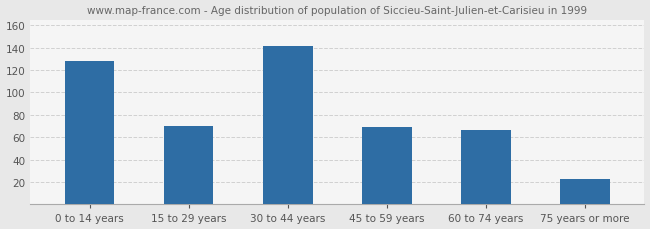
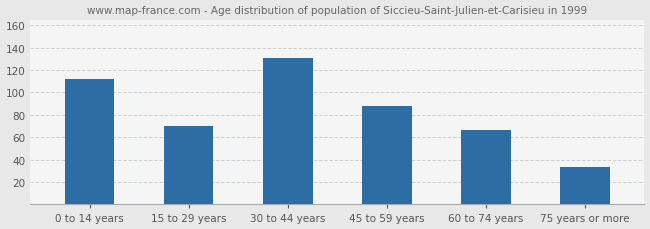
0 to 14 years: 128 -> 112
30 to 44 years: 141 -> 131
45 to 59 years: 69 -> 88
75 years or more: 23 -> 33
